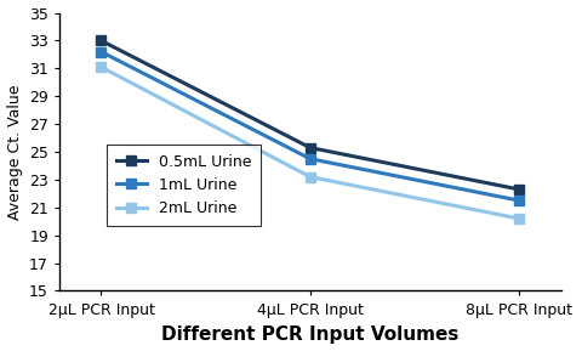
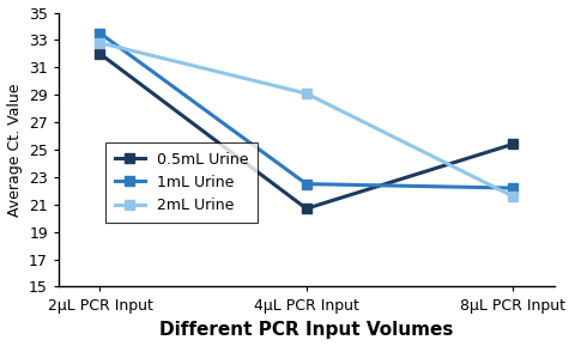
0.5mL Urine/2μL PCR Input: 33.0 -> 32.0
1mL Urine/2μL PCR Input: 32.2 -> 33.5
2mL Urine/2μL PCR Input: 31.1 -> 32.8
0.5mL Urine/4μL PCR Input: 25.3 -> 20.7
1mL Urine/4μL PCR Input: 24.5 -> 22.5
2mL Urine/4μL PCR Input: 23.2 -> 29.1
0.5mL Urine/8μL PCR Input: 22.3 -> 25.4
1mL Urine/8μL PCR Input: 21.5 -> 22.2
2mL Urine/8μL PCR Input: 20.2 -> 21.6
